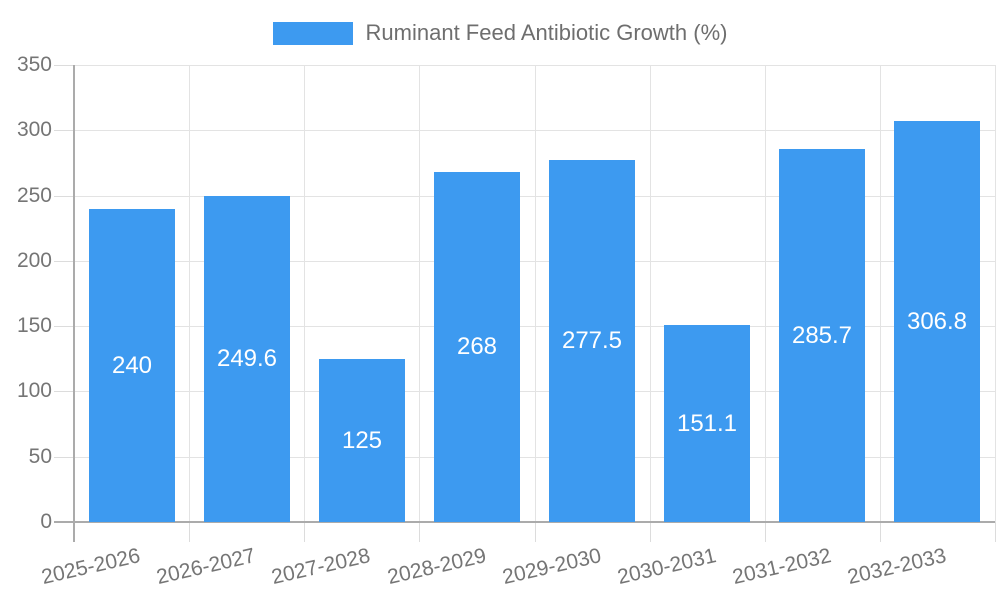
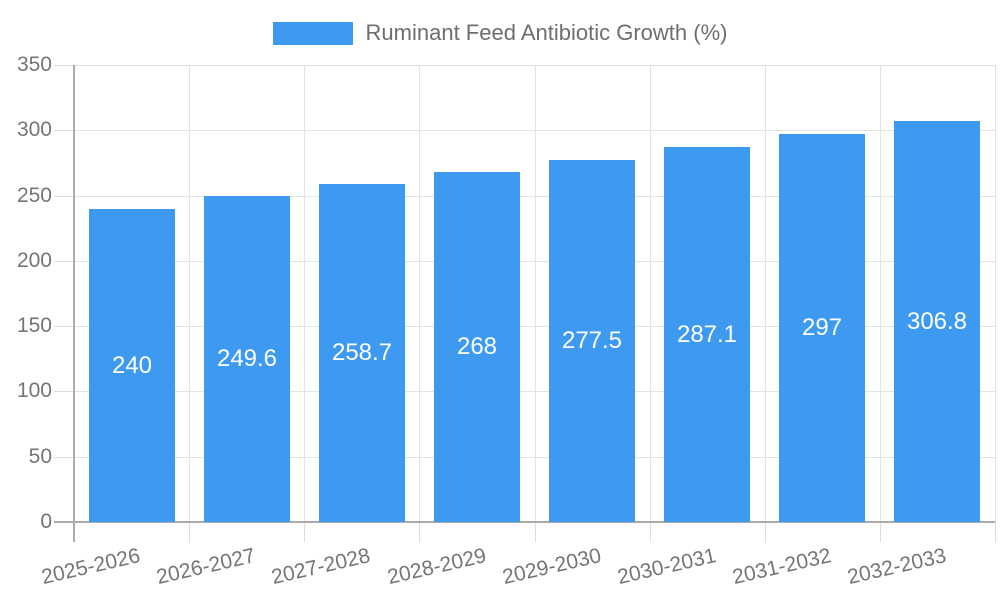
2027-2028: 125 -> 258.7
2030-2031: 151.1 -> 287.1
2031-2032: 285.7 -> 297
